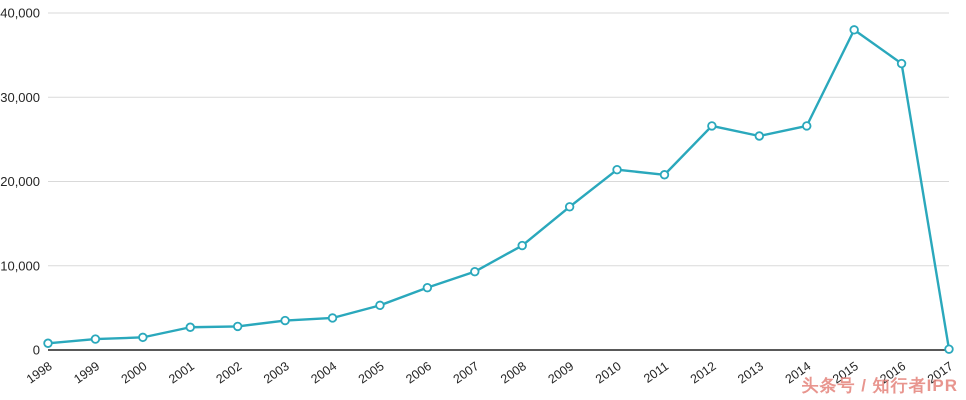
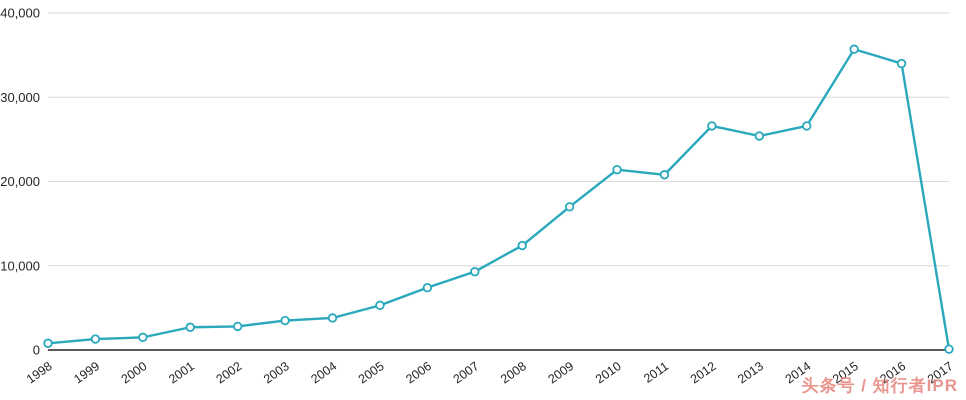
2015: 38000 -> 36000
